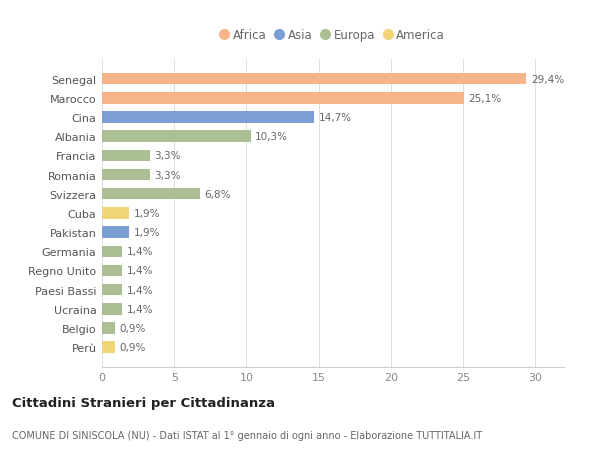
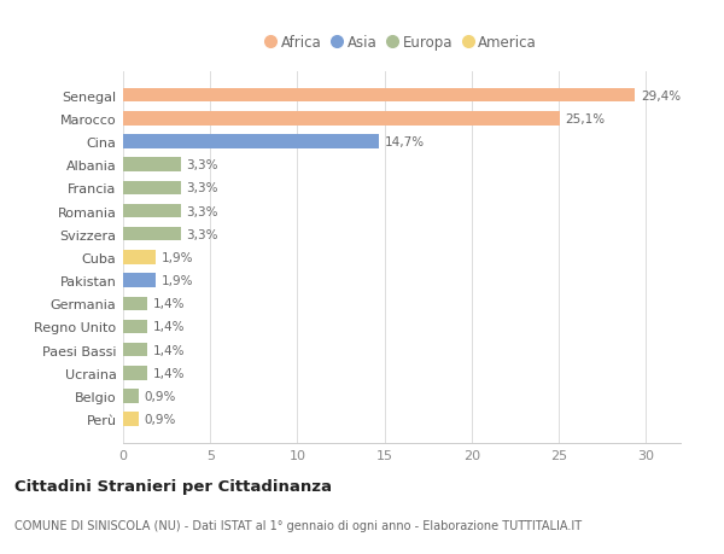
Albania: 10,3% -> 3,3%
Svizzera: 6,8% -> 3,3%
